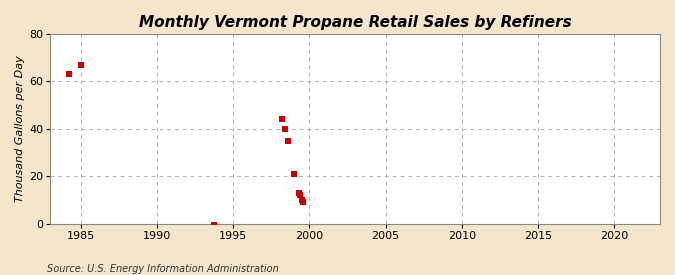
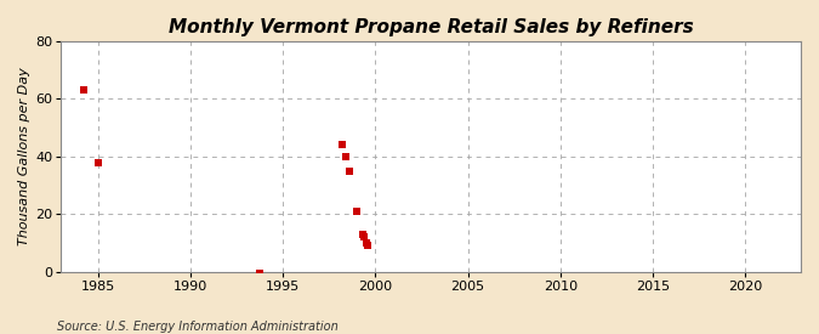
1985: 67.0 -> 38.0
